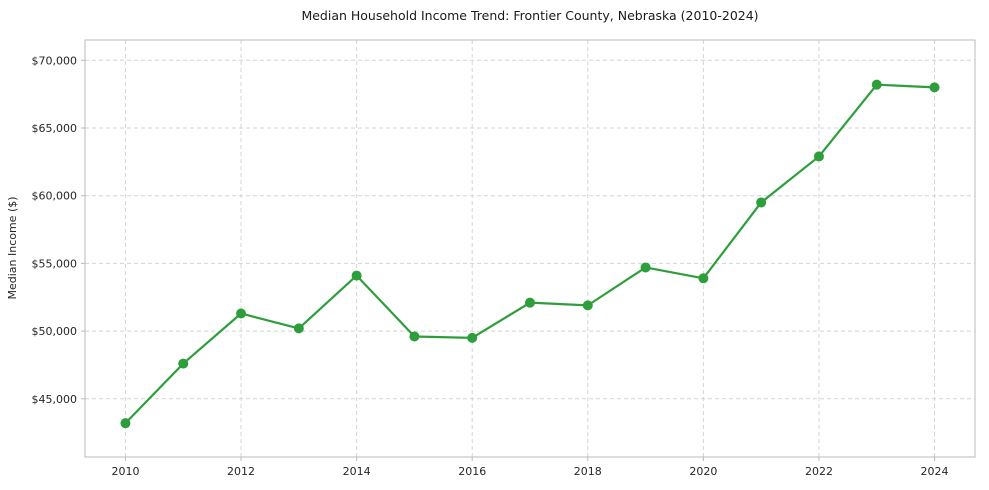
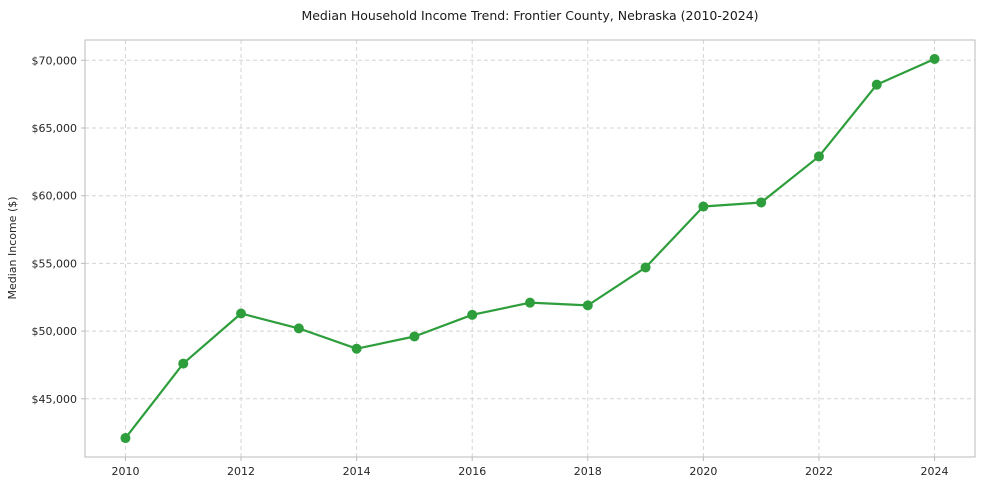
2010: $43200 -> $42100
2014: $54100 -> $48700
2016: $49500 -> $51200
2020: $53900 -> $59200
2024: $68000 -> $70100
